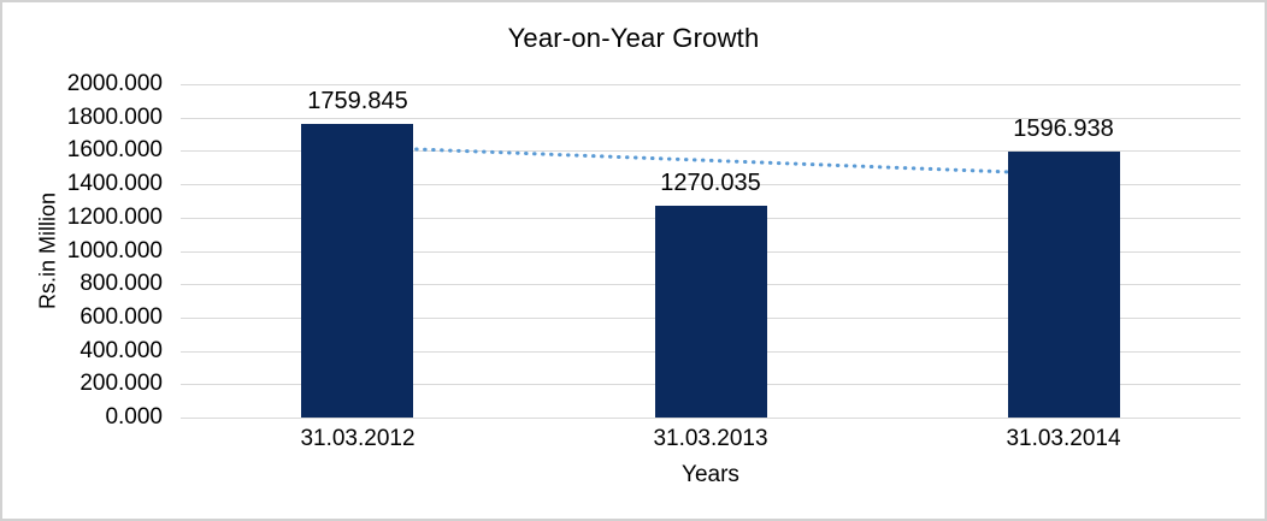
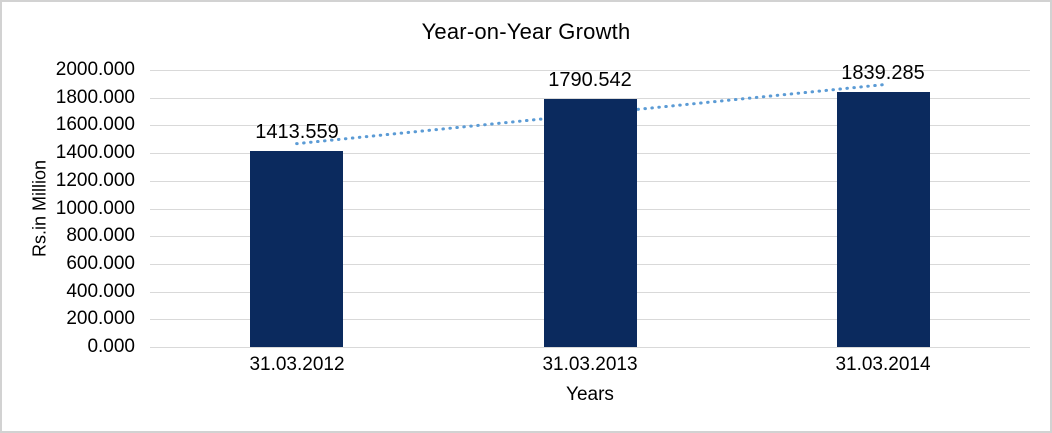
31.03.2012: 1759.845 -> 1413.559
31.03.2013: 1270.035 -> 1790.542
31.03.2014: 1596.938 -> 1839.285
